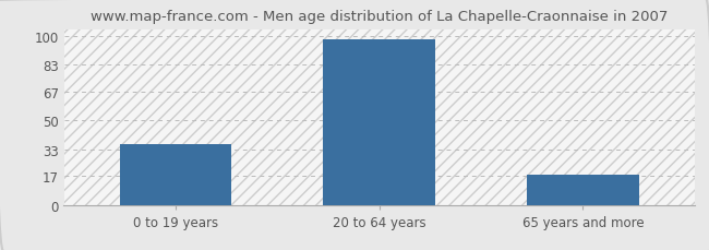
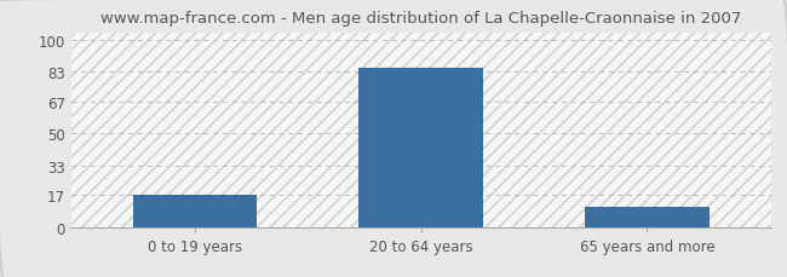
0 to 19 years: 36 -> 17
20 to 64 years: 98 -> 85
65 years and more: 18 -> 11
